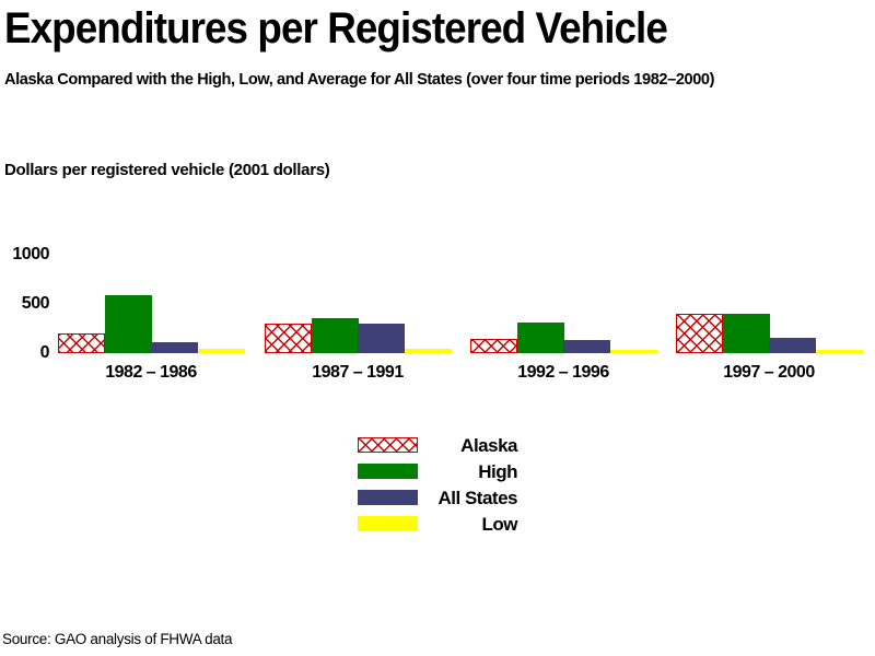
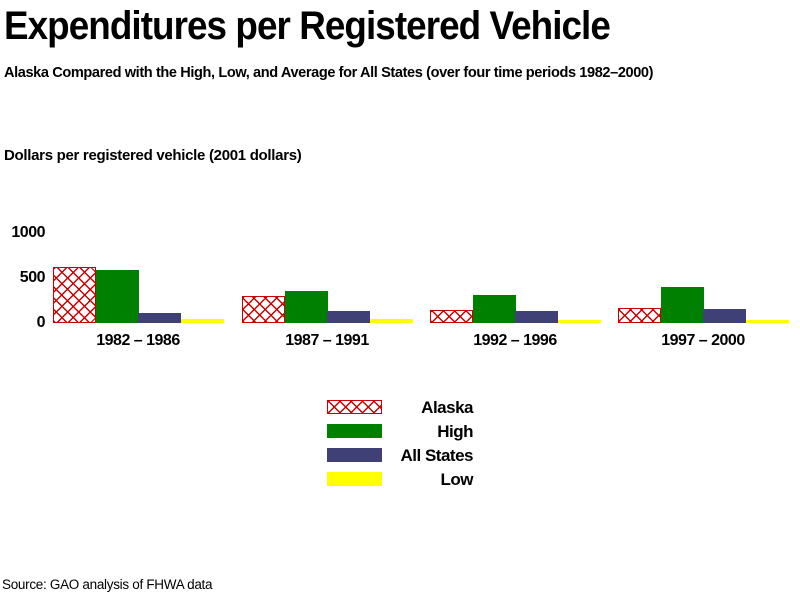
Alaska/1982 – 1986: 200 -> 600
All States/1987 – 1991: 300 -> 100
Alaska/1997 – 2000: 400 -> 200
